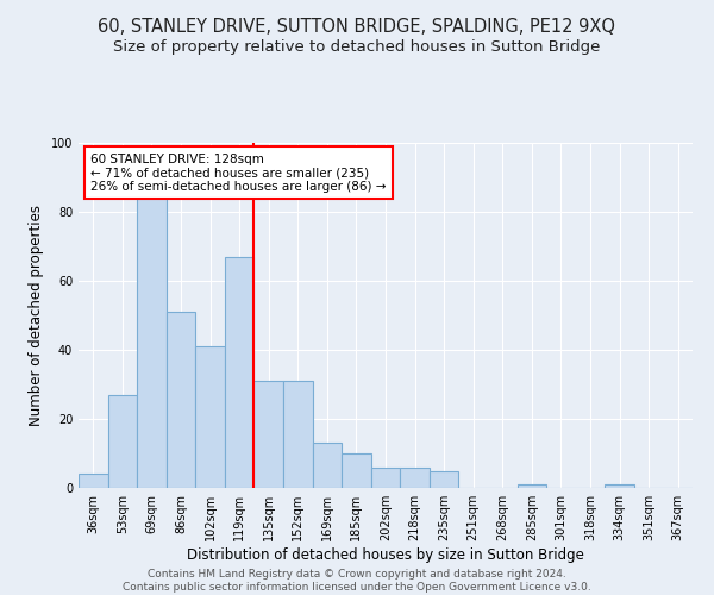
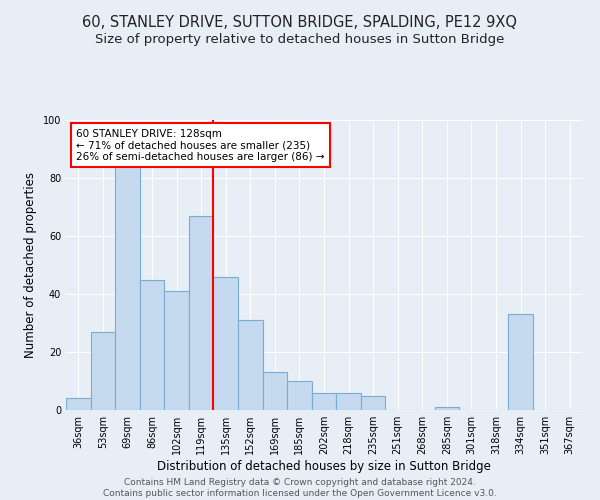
86sqm: 51 -> 45
135sqm: 31 -> 46
334sqm: 1 -> 33
